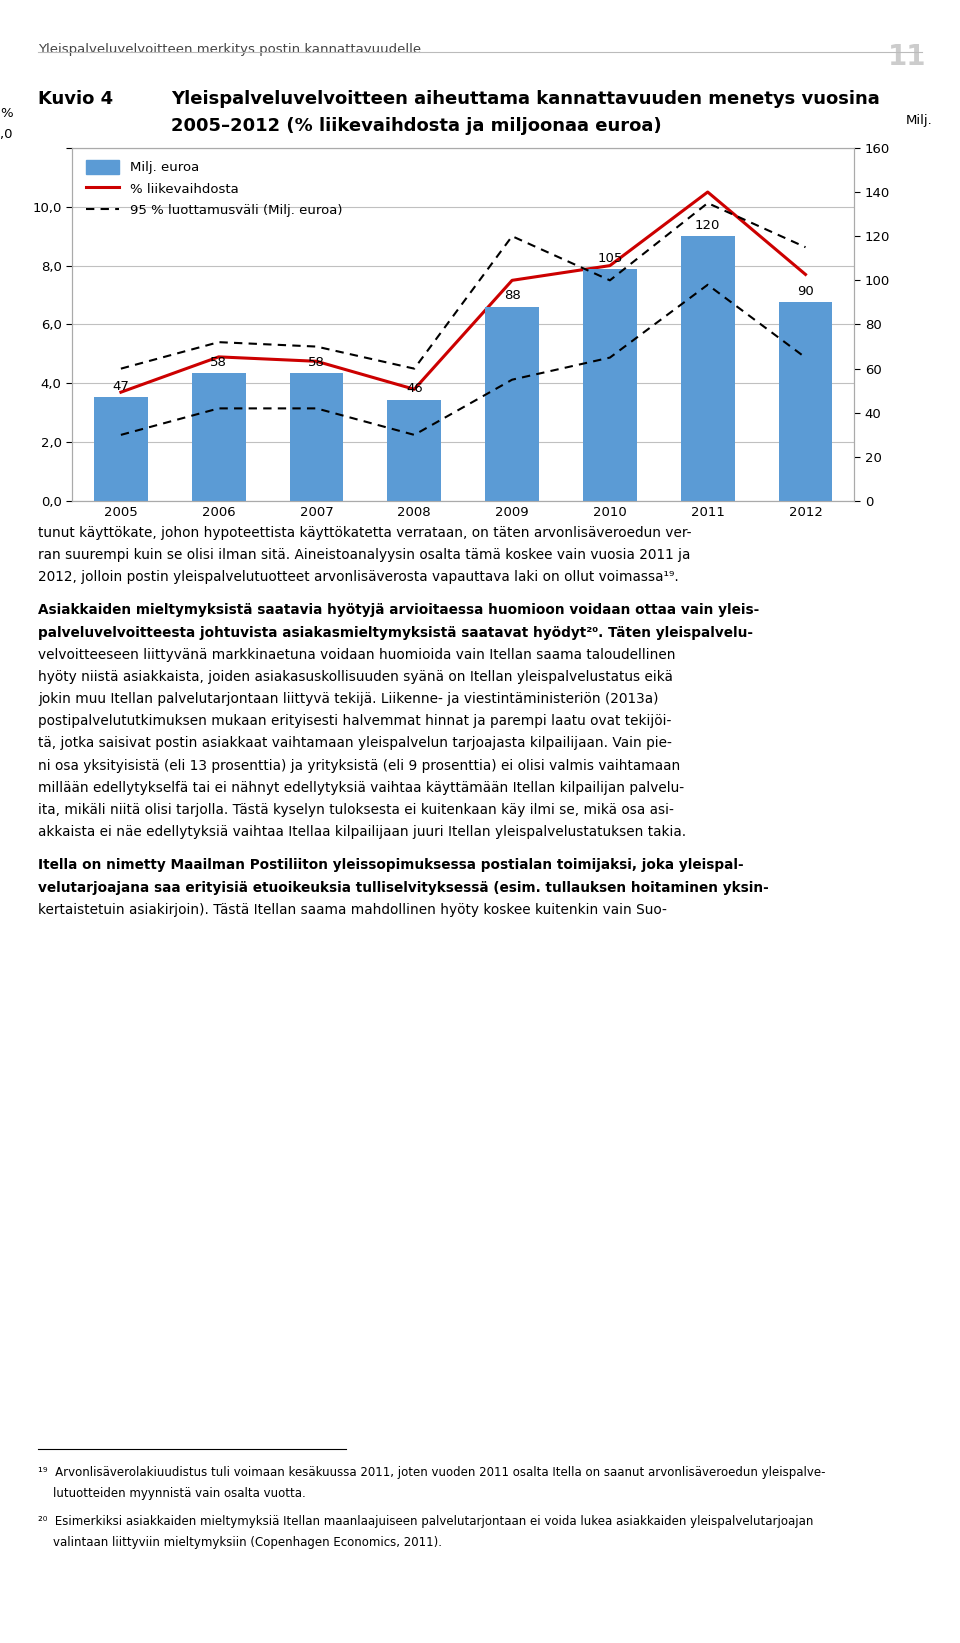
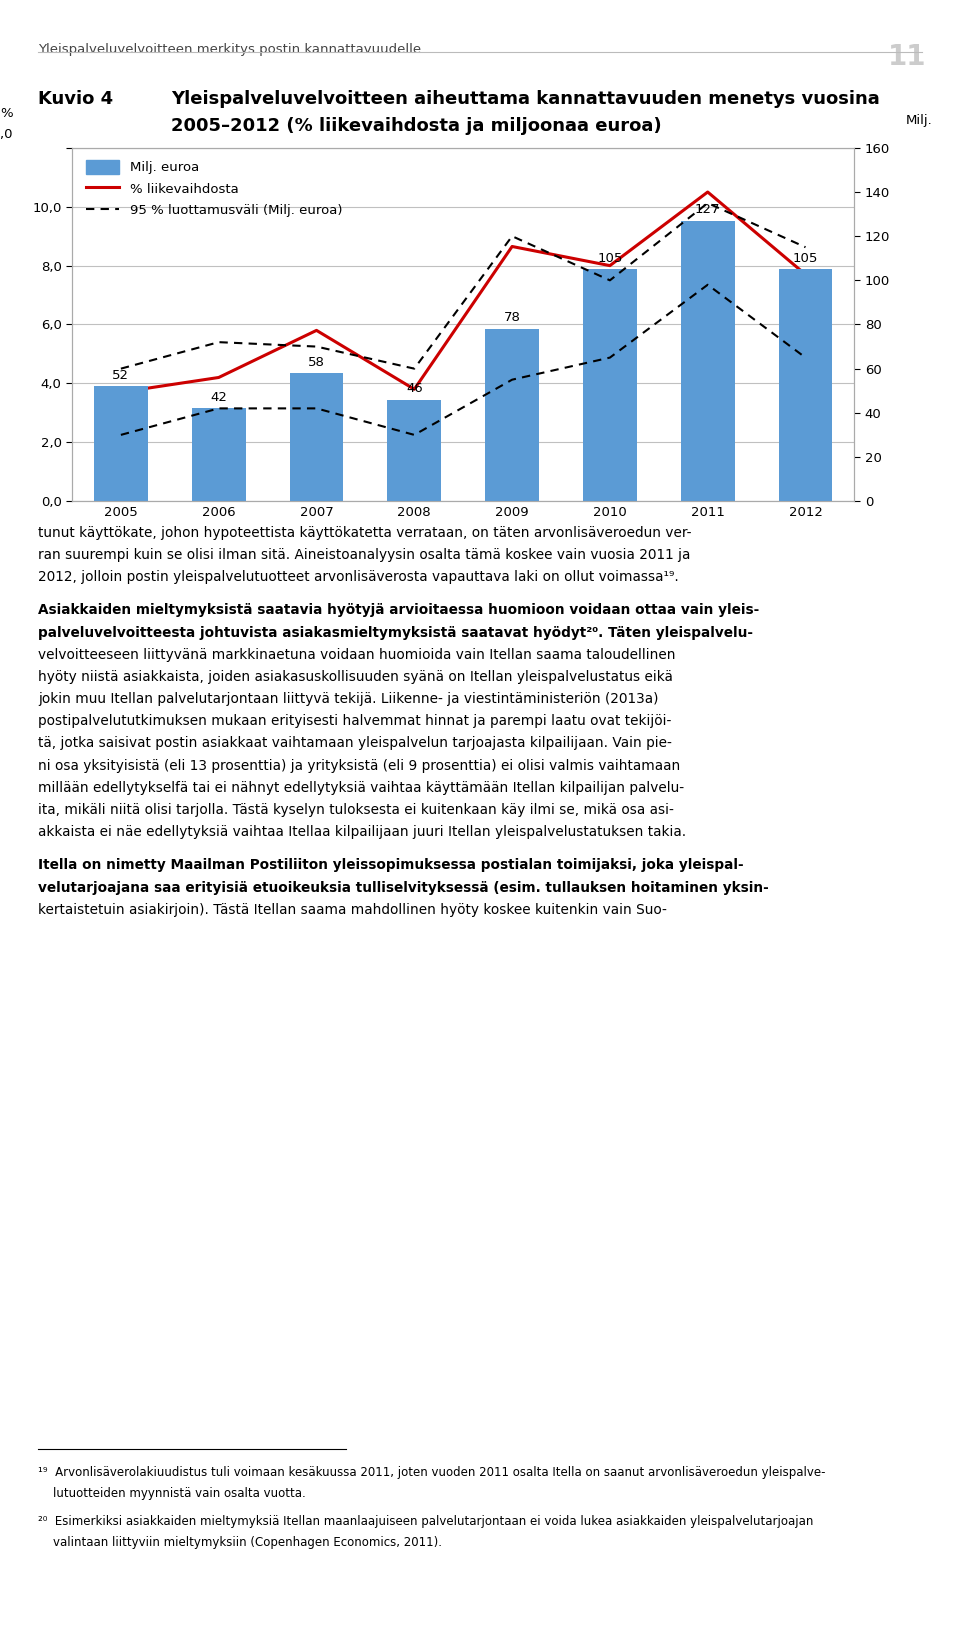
Milj. euroa/2005: 47 -> 52
Milj. euroa/2006: 58 -> 42
% liikevaihdosta/2006: 4,90 -> 4,20
% liikevaihdosta/2007: 4,75 -> 5,80
Milj. euroa/2009: 88 -> 78
% liikevaihdosta/2009: 7,50 -> 8,65
Milj. euroa/2011: 120 -> 127
Milj. euroa/2012: 90 -> 105
